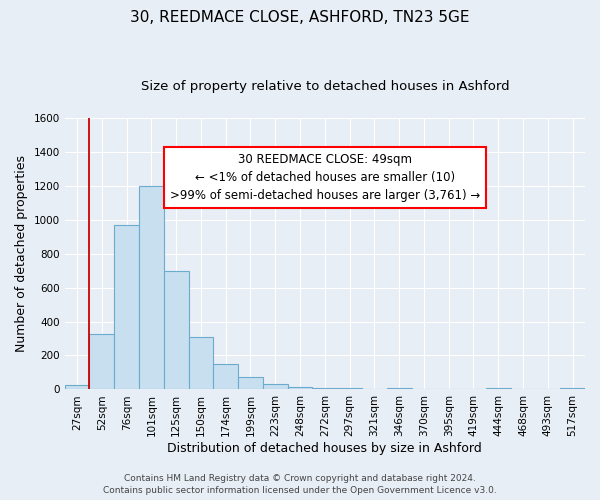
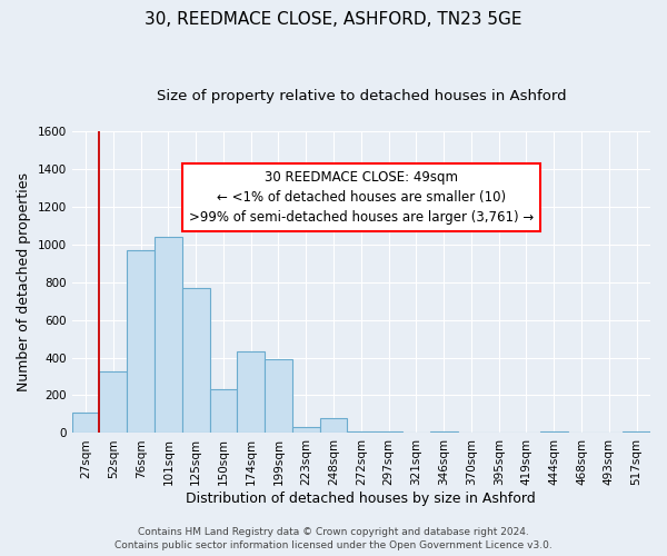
27sqm: 20 -> 110
101sqm: 1200 -> 1040
125sqm: 700 -> 770
150sqm: 310 -> 230
174sqm: 150 -> 430
199sqm: 80 -> 390
248sqm: 20 -> 80
